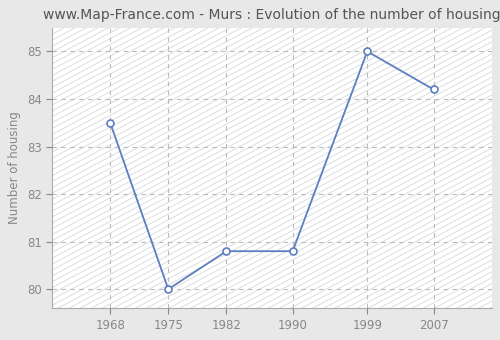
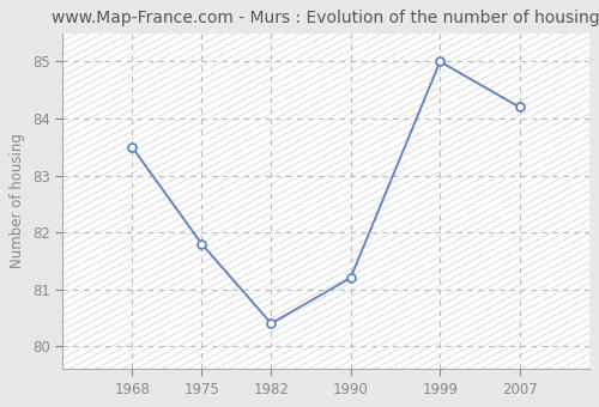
1975: 80.0 -> 81.8
1982: 80.8 -> 80.4
1990: 80.8 -> 81.2
